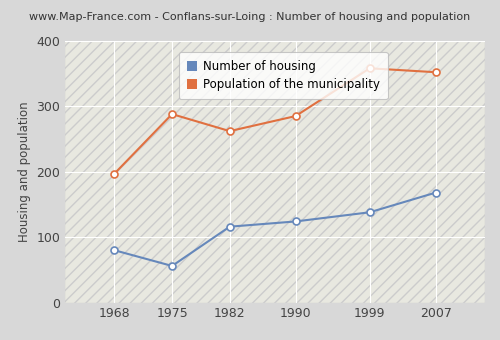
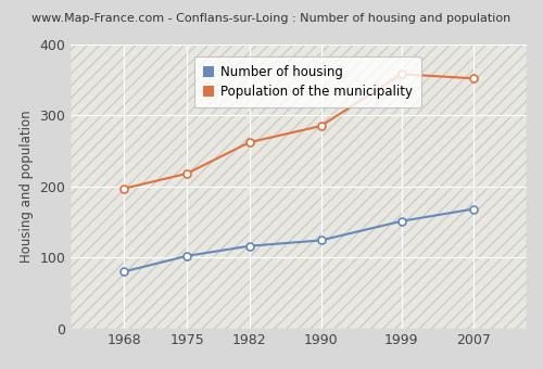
Number of housing/1975: 56 -> 102
Population of the municipality/1975: 288 -> 218
Number of housing/1999: 138 -> 151
